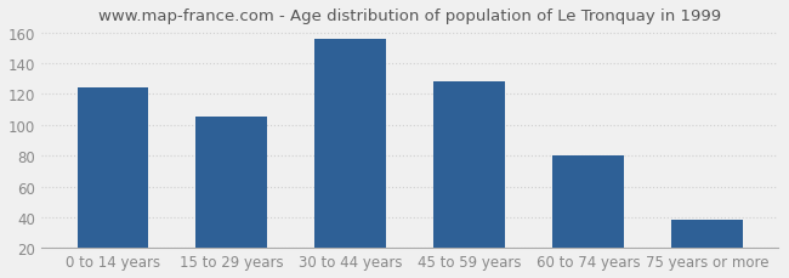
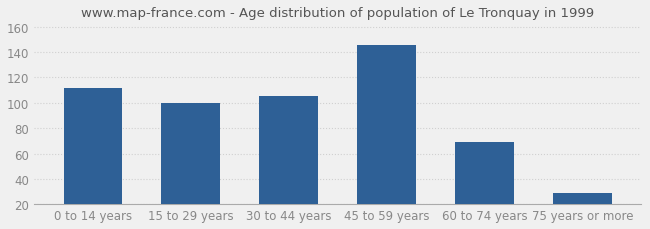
0 to 14 years: 124 -> 112
15 to 29 years: 105 -> 100
30 to 44 years: 156 -> 105
45 to 59 years: 128 -> 146
60 to 74 years: 80 -> 69
75 years or more: 38 -> 29
